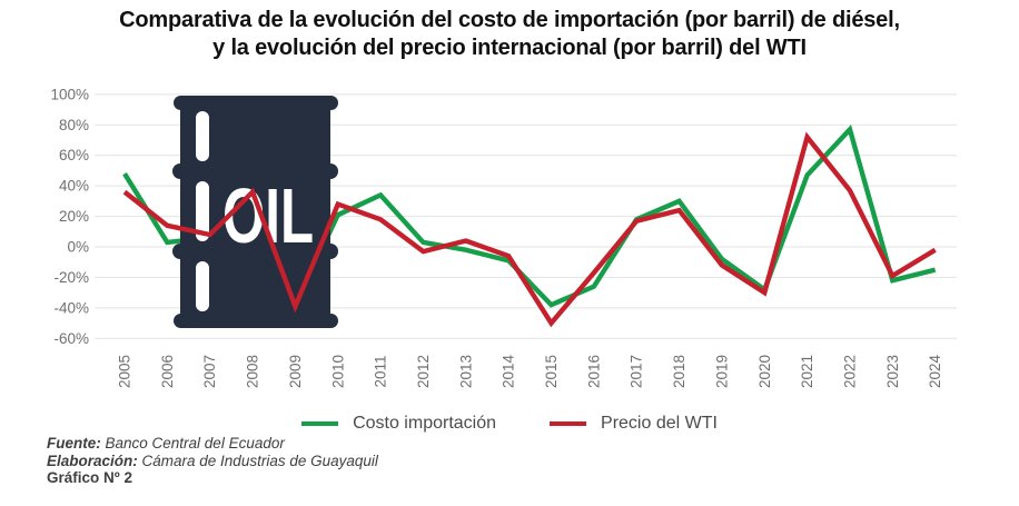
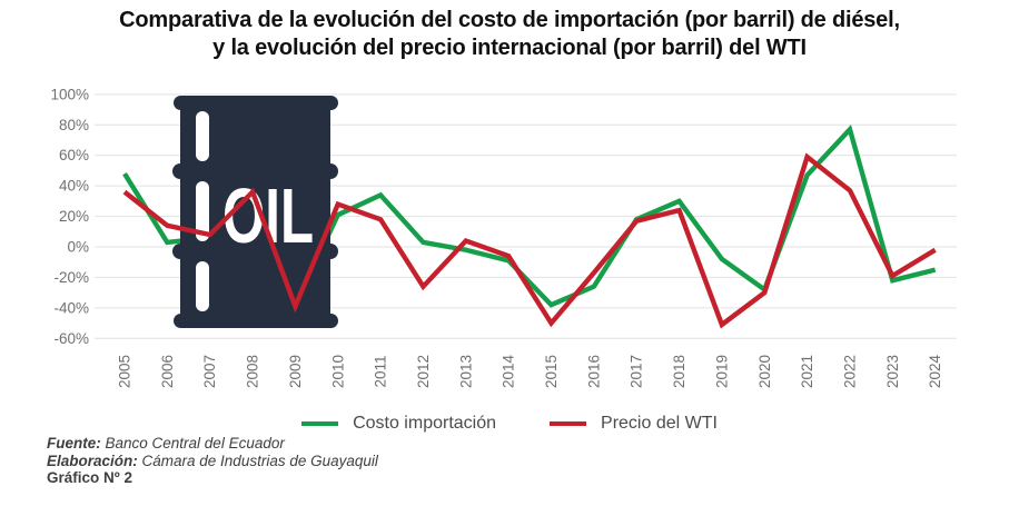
Precio del WTI/2012: -3% -> -26%
Precio del WTI/2019: -12% -> -51%
Precio del WTI/2021: 72% -> 59%
